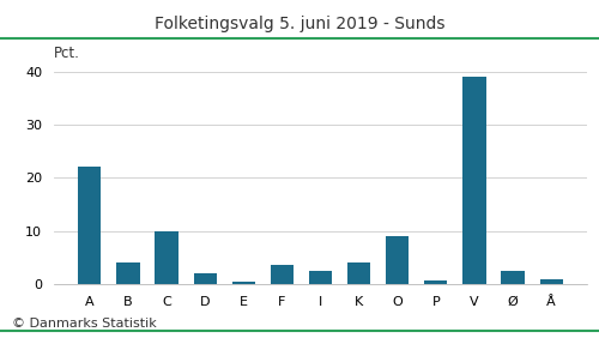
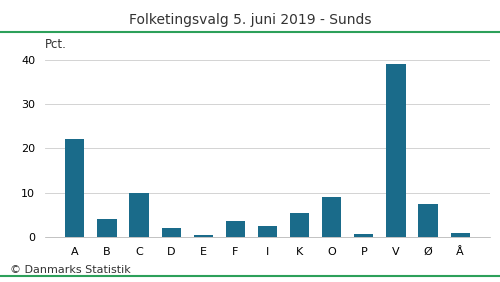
K: 4.1 -> 5.5
Ø: 2.5 -> 7.5
